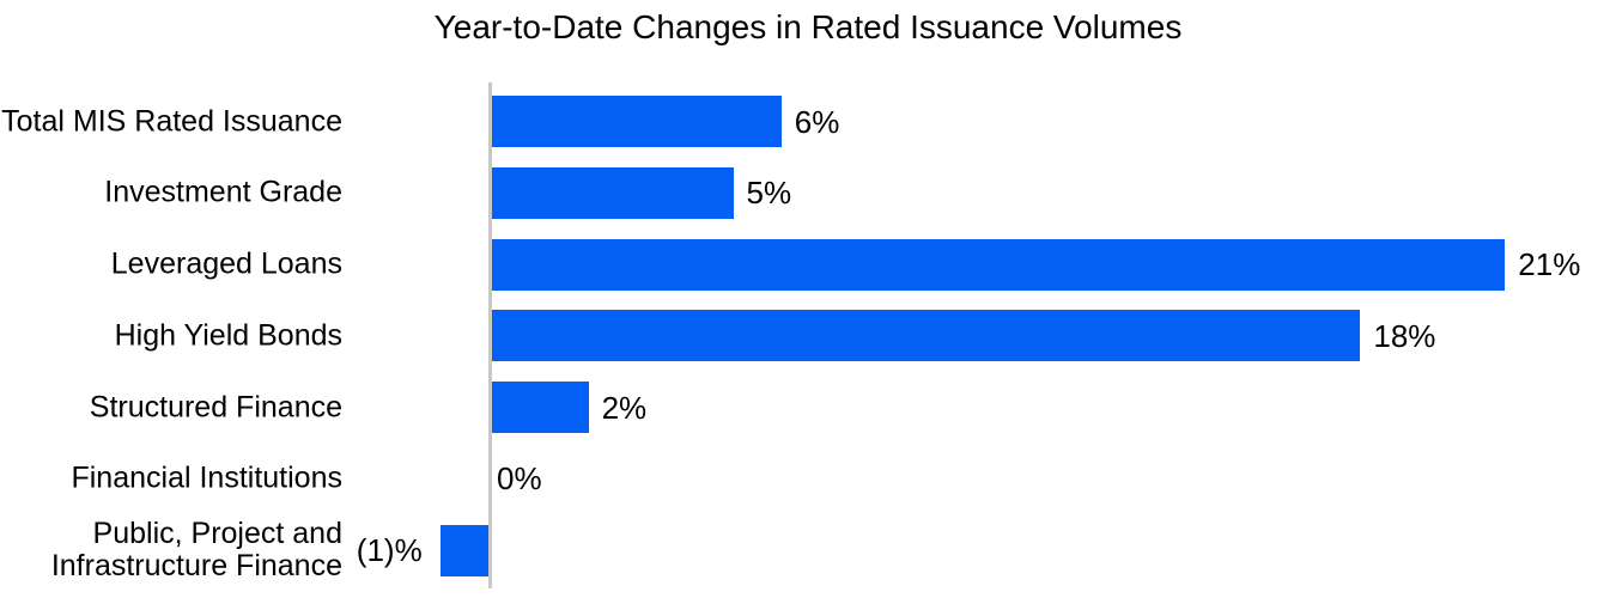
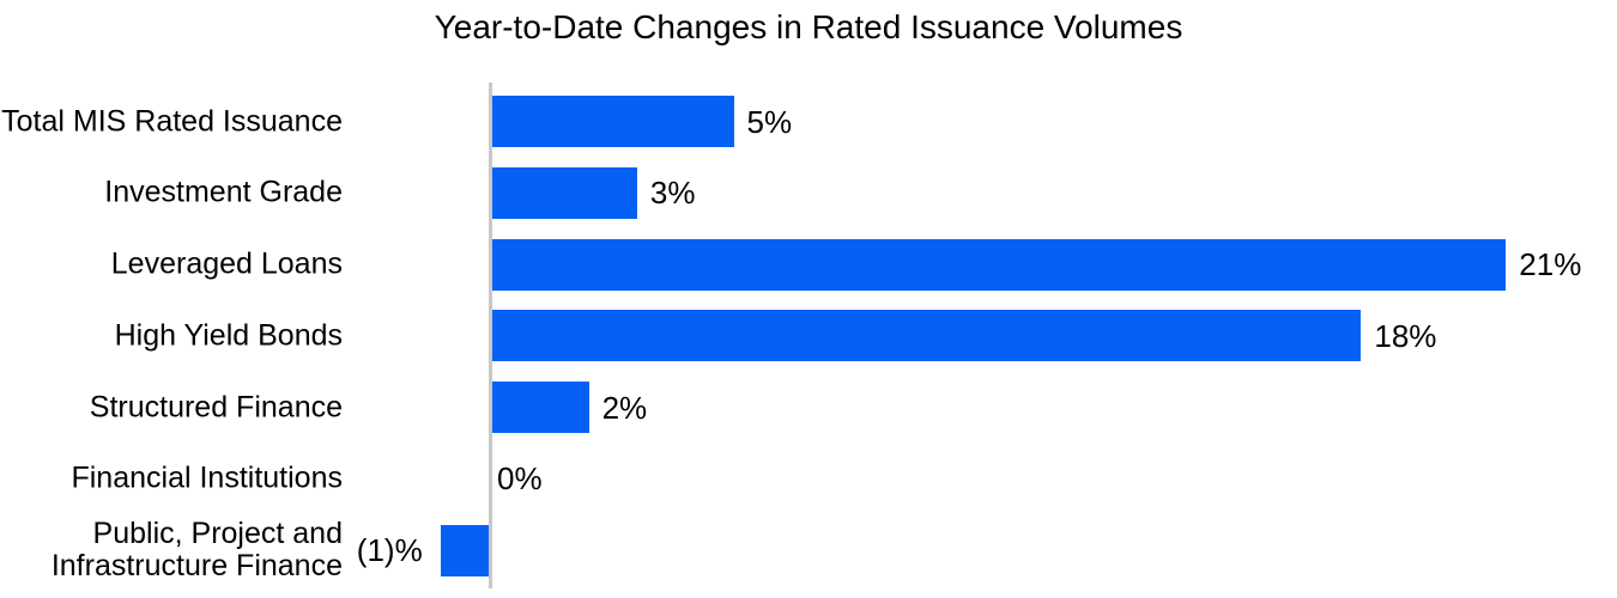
Total MIS Rated Issuance: 6% -> 5%
Investment Grade: 5% -> 3%
